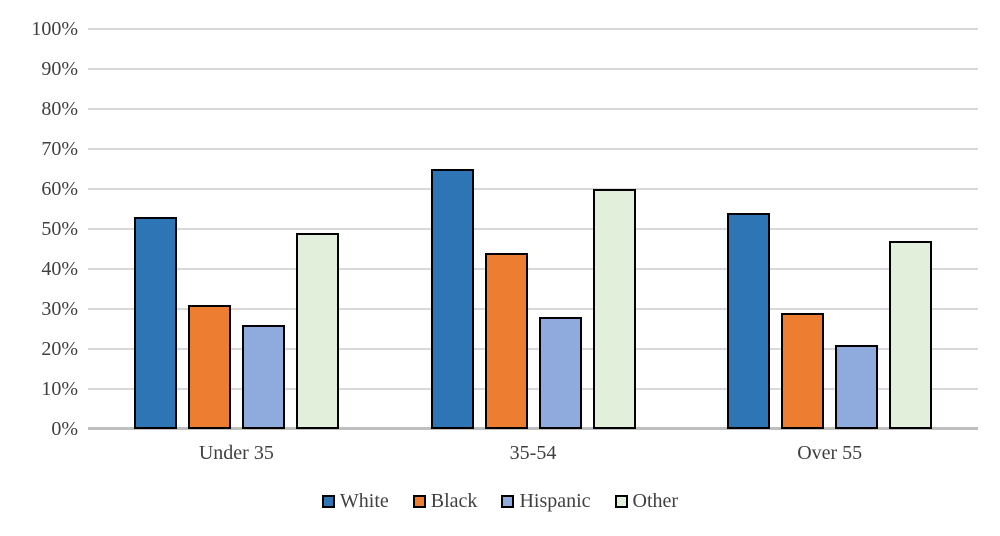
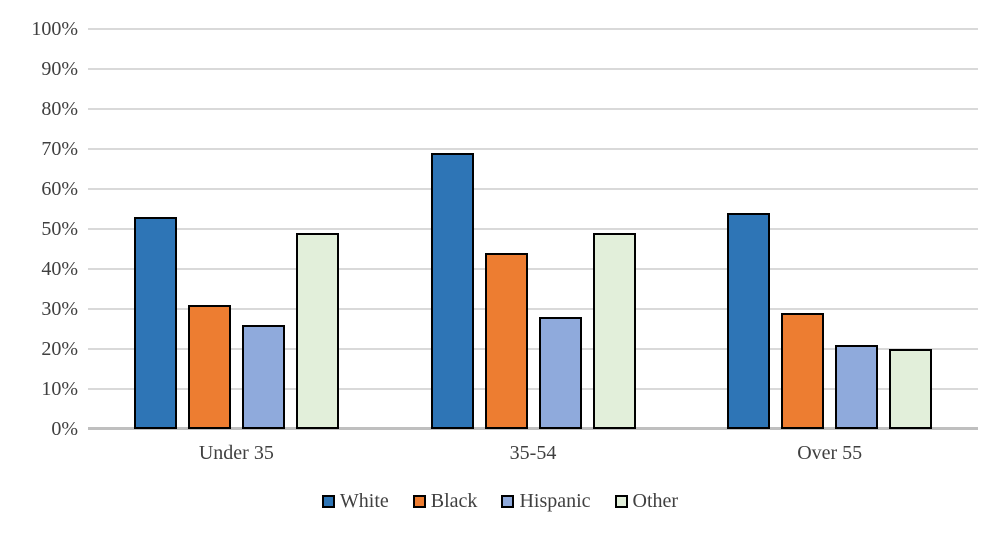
White/35-54: 65% -> 69%
Other/35-54: 60% -> 49%
Other/Over 55: 47% -> 20%
